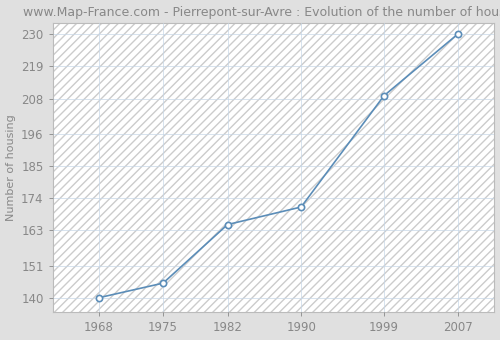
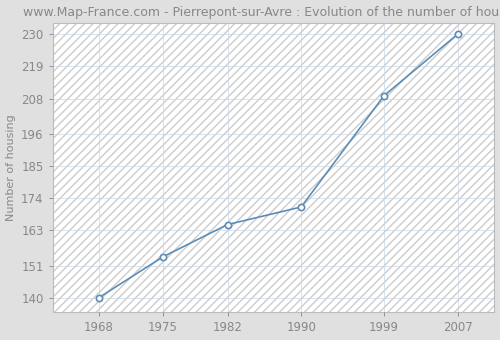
1975: 145 -> 154
